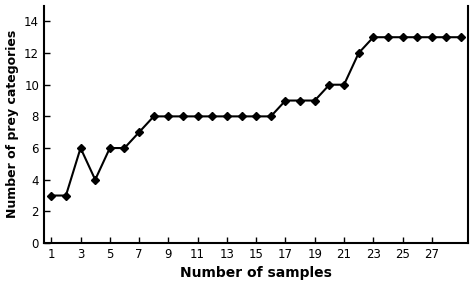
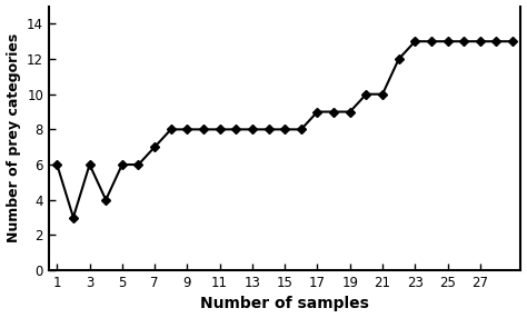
1: 3 -> 6
